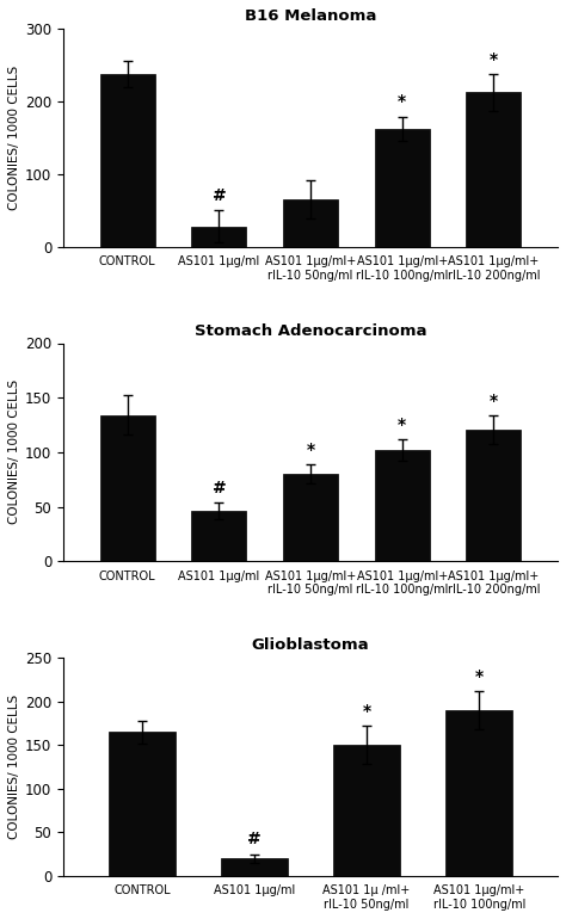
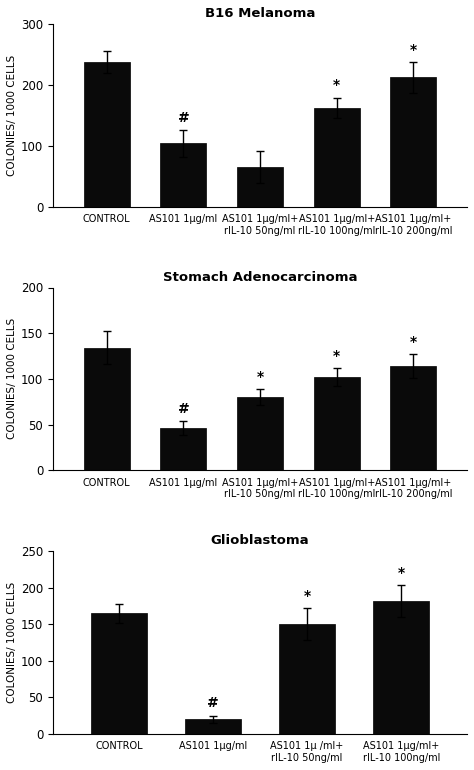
B16 Melanoma/AS101 1μg/ml: 28 -> 104
Stomach Adenocarcinoma/AS101 1μg/ml+ rIL-10 200ng/ml: 121 -> 114
Glioblastoma/AS101 1μg/ml+ rIL-10 100ng/ml: 190 -> 182
